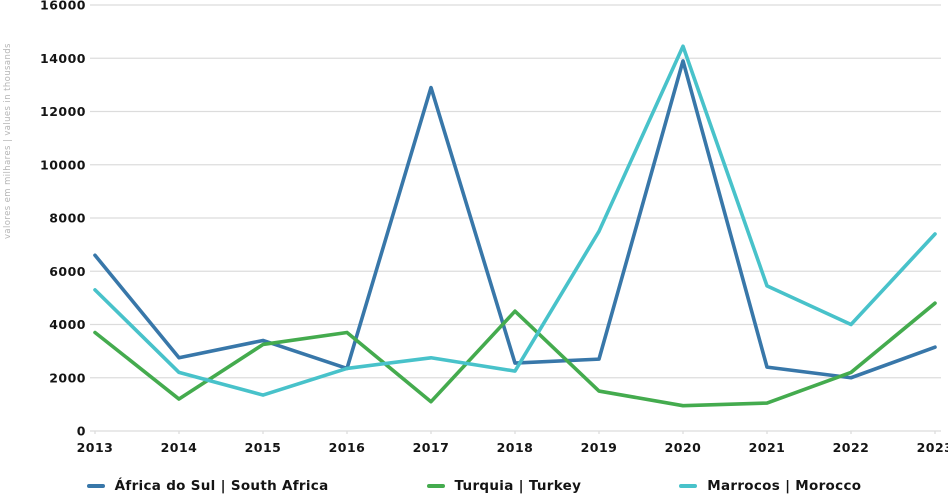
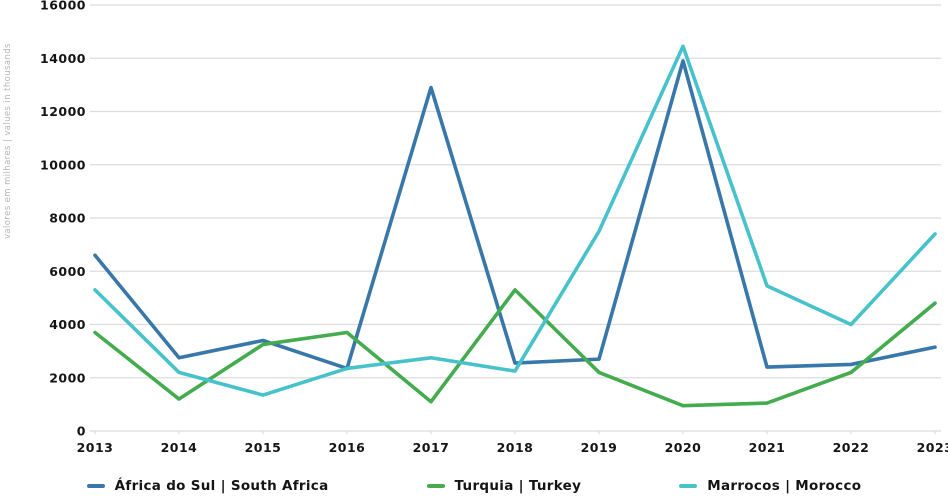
Turquia | Turkey/2018: 4500 -> 5300
Turquia | Turkey/2019: 1500 -> 2200
África do Sul | South Africa/2022: 2000 -> 2500
